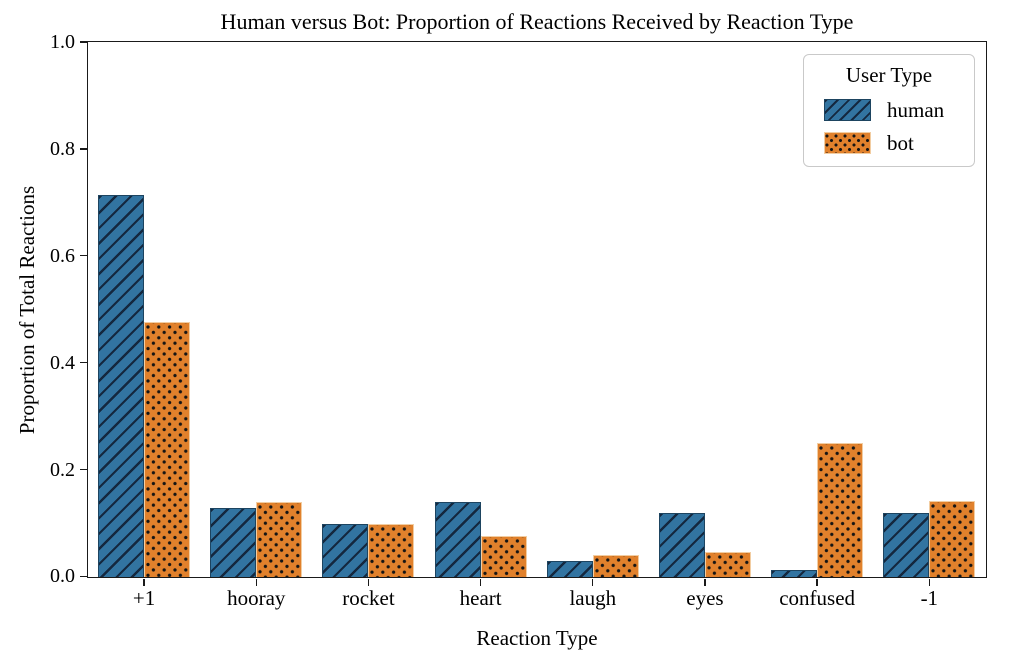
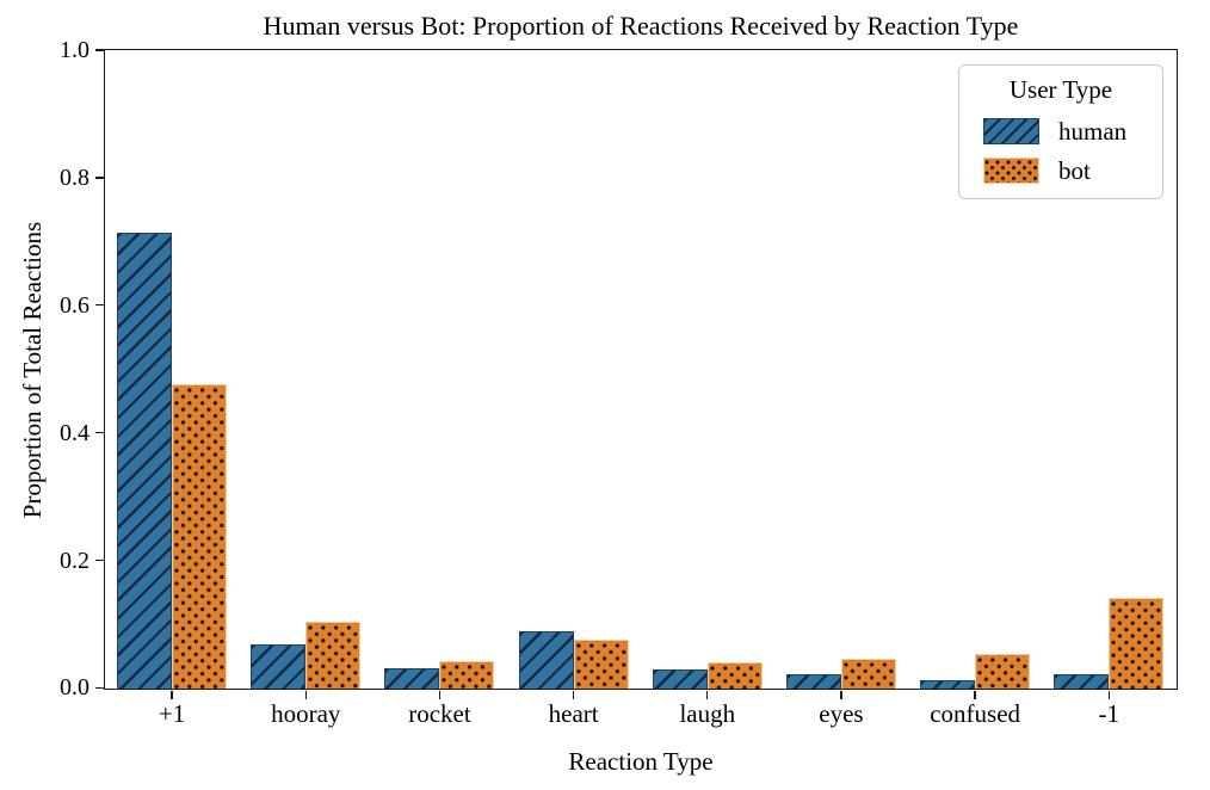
human/hooray: 0.13 -> 0.07
bot/hooray: 0.14 -> 0.10
human/rocket: 0.10 -> 0.03
bot/rocket: 0.10 -> 0.04
human/heart: 0.14 -> 0.09
human/eyes: 0.12 -> 0.02
bot/confused: 0.25 -> 0.06
human/-1: 0.12 -> 0.02
